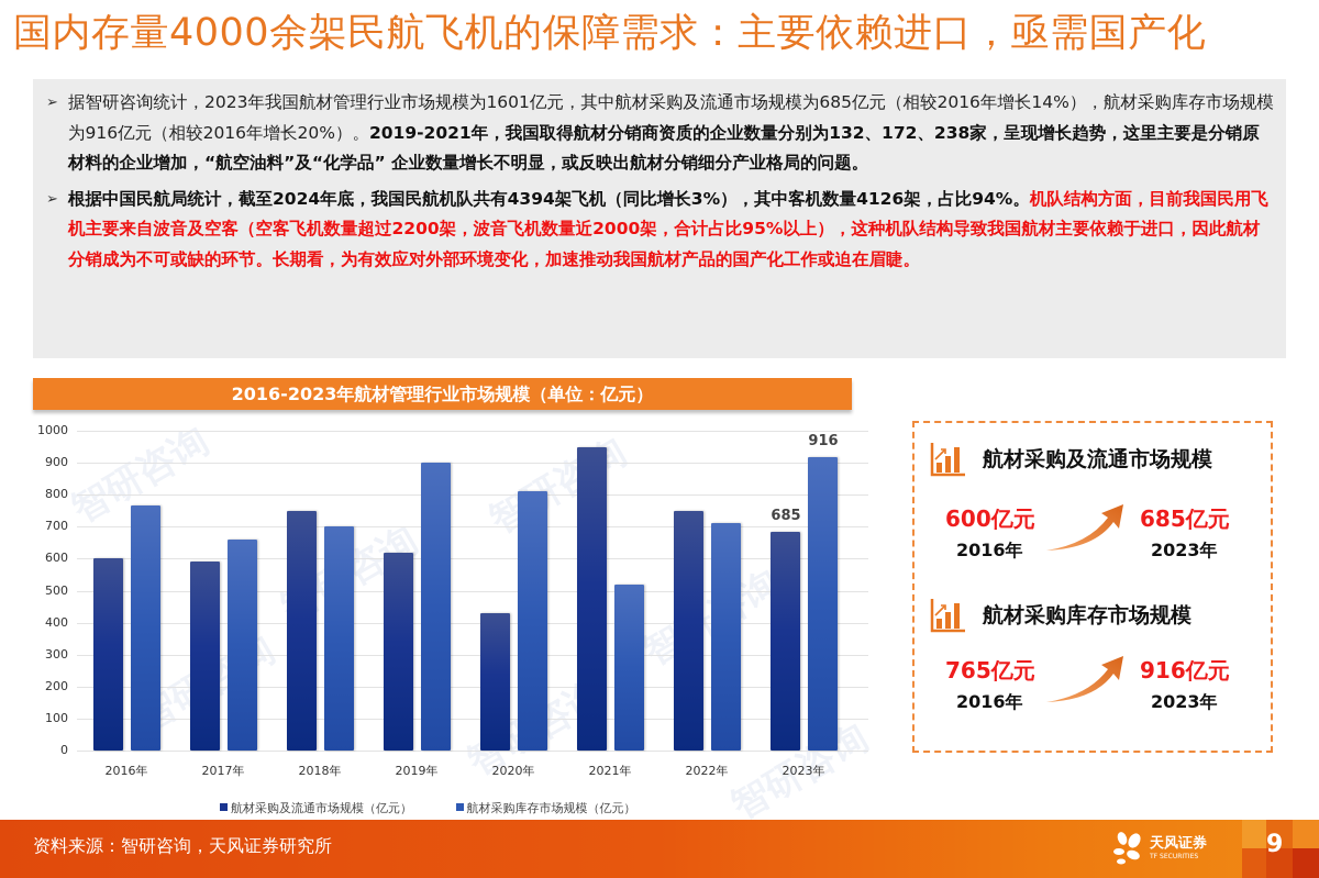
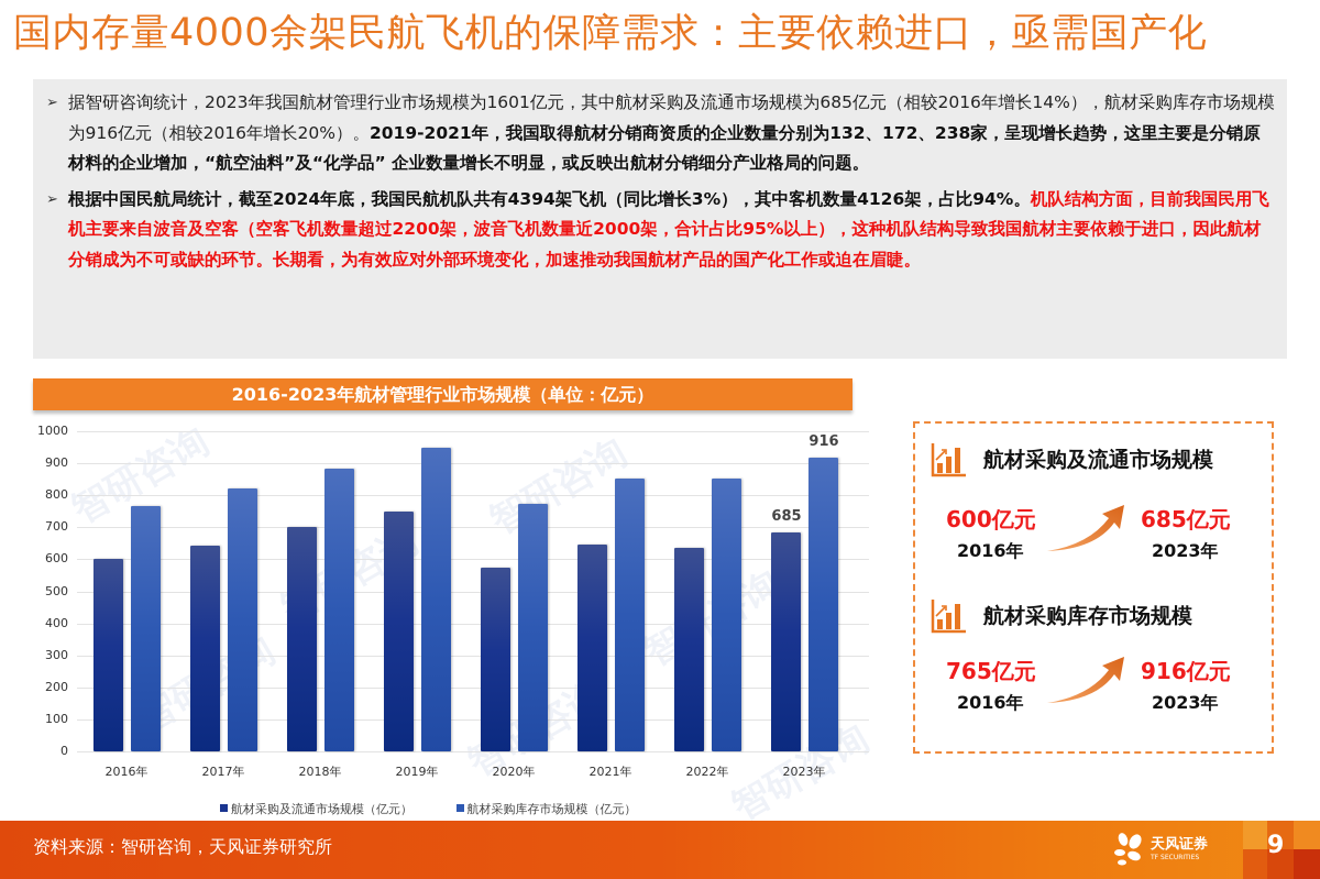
航材采购及流通市场规模（亿元）/2017年: 590 -> 640
航材采购库存市场规模（亿元）/2017年: 660 -> 820
航材采购及流通市场规模（亿元）/2018年: 750 -> 700
航材采购库存市场规模（亿元）/2018年: 700 -> 880
航材采购及流通市场规模（亿元）/2019年: 620 -> 750
航材采购库存市场规模（亿元）/2019年: 900 -> 950
航材采购及流通市场规模（亿元）/2020年: 430 -> 570
航材采购库存市场规模（亿元）/2020年: 810 -> 770
航材采购及流通市场规模（亿元）/2021年: 950 -> 640
航材采购库存市场规模（亿元）/2021年: 520 -> 850
航材采购及流通市场规模（亿元）/2022年: 750 -> 640
航材采购库存市场规模（亿元）/2022年: 710 -> 850
